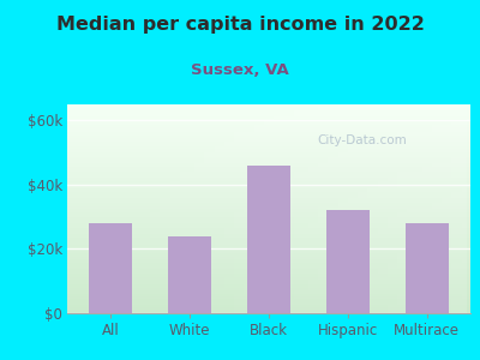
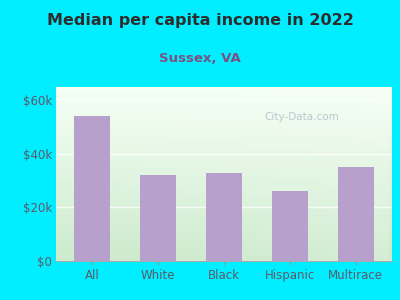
All: $28k -> $54k
White: $24k -> $32k
Black: $46k -> $33k
Hispanic: $32k -> $26k
Multirace: $28k -> $35k
